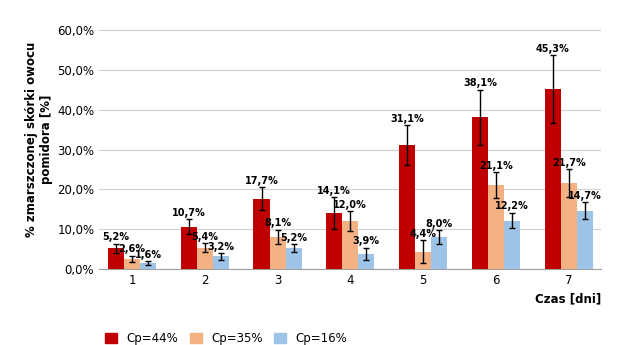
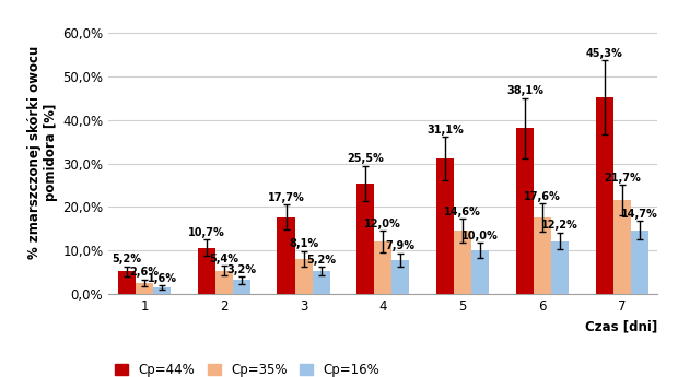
Cp=44%/4: 14,1% -> 25,5%
Cp=16%/4: 3,9% -> 7,9%
Cp=35%/5: 4,4% -> 14,6%
Cp=16%/5: 8,0% -> 10,0%
Cp=35%/6: 21,1% -> 17,6%
